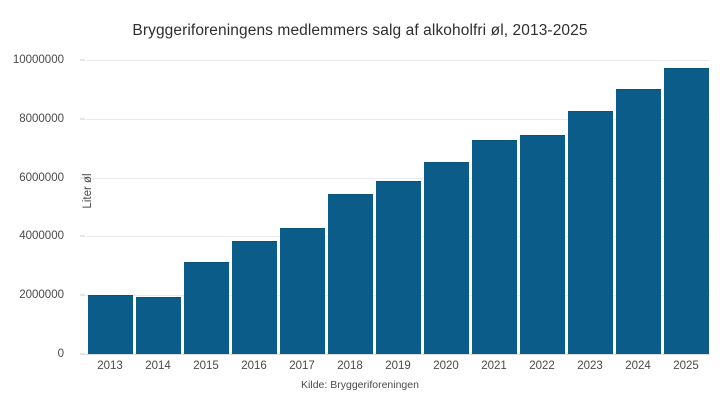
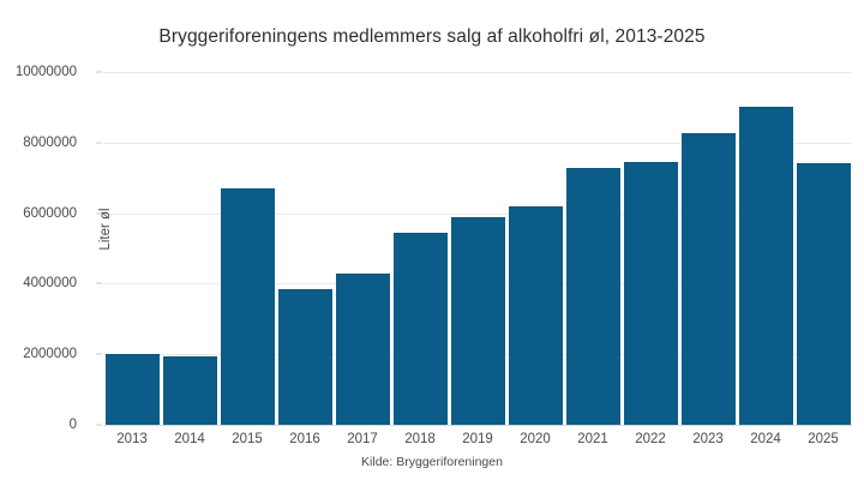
2015: 3100000 -> 6700000
2020: 6500000 -> 6200000
2025: 9700000 -> 7400000
